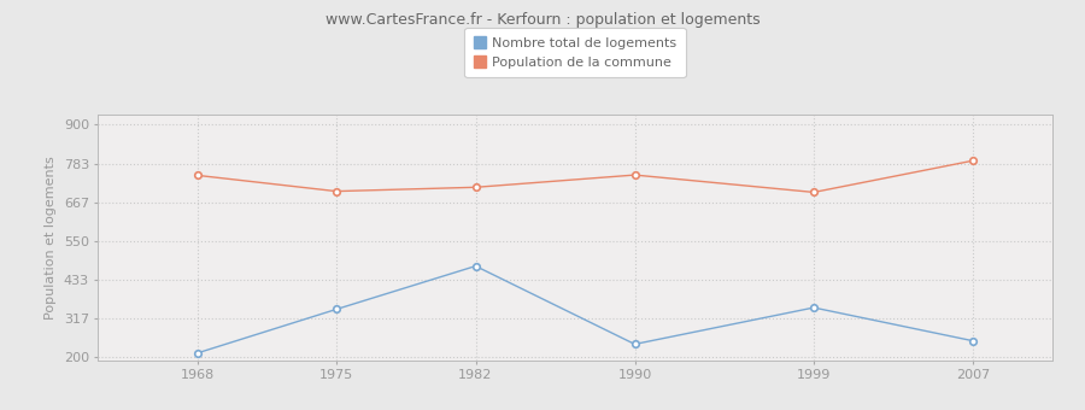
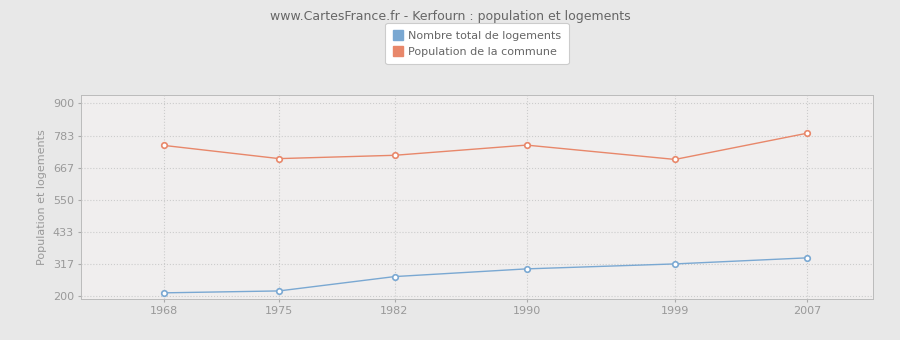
Nombre total de logements/1975: 345 -> 220
Nombre total de logements/1982: 475 -> 272
Nombre total de logements/1990: 240 -> 300
Nombre total de logements/1999: 350 -> 318
Nombre total de logements/2007: 250 -> 340
